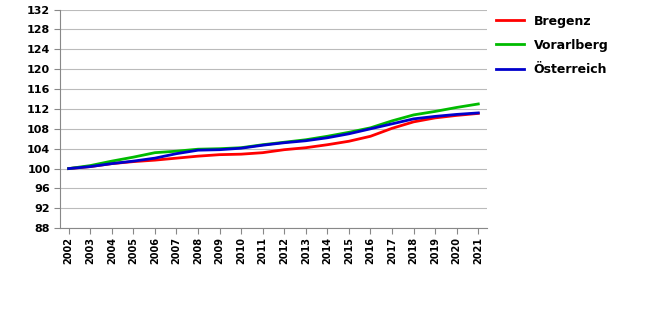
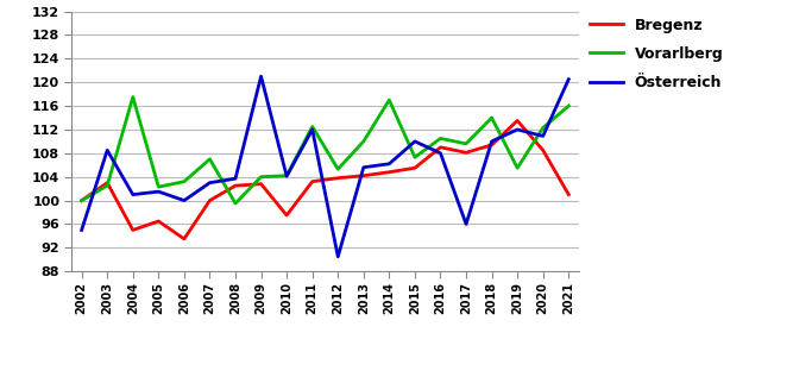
Österreich/2002: 100.0 -> 95.0
Bregenz/2003: 100.4 -> 103.0
Vorarlberg/2003: 100.6 -> 102.5
Österreich/2003: 100.4 -> 108.5
Bregenz/2004: 101.0 -> 95.0
Vorarlberg/2004: 101.5 -> 117.5
Bregenz/2005: 101.4 -> 96.5
Bregenz/2006: 101.7 -> 93.5
Österreich/2006: 102.1 -> 100.0
Bregenz/2007: 102.1 -> 100.0
Vorarlberg/2007: 103.5 -> 107.0
Vorarlberg/2008: 103.9 -> 99.5
Österreich/2009: 103.8 -> 121.0
Bregenz/2010: 102.9 -> 97.5
Vorarlberg/2011: 104.8 -> 112.5
Österreich/2011: 104.7 -> 112.0
Österreich/2012: 105.2 -> 90.5
Vorarlberg/2013: 105.8 -> 110.0
Vorarlberg/2014: 106.5 -> 117.0
Österreich/2015: 107.0 -> 110.0
Bregenz/2016: 106.5 -> 109.0
Vorarlberg/2016: 108.2 -> 110.5
Österreich/2017: 109.0 -> 96.0
Vorarlberg/2018: 110.8 -> 114.0
Bregenz/2019: 110.2 -> 113.5
Vorarlberg/2019: 111.5 -> 105.5
Österreich/2019: 110.5 -> 112.0
Bregenz/2020: 110.7 -> 108.5
Bregenz/2021: 111.1 -> 101.0
Vorarlberg/2021: 113.0 -> 116.0
Österreich/2021: 111.2 -> 120.5
